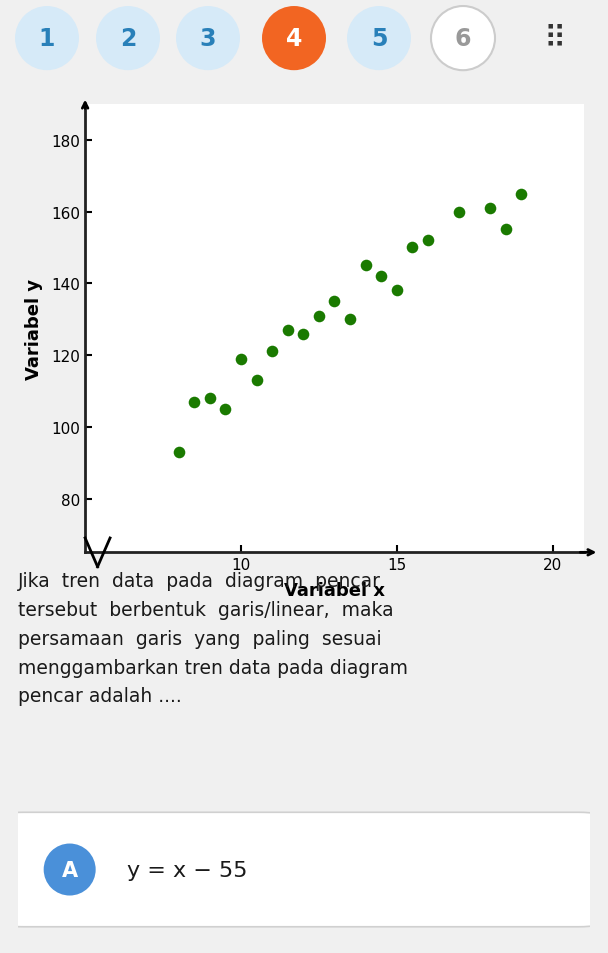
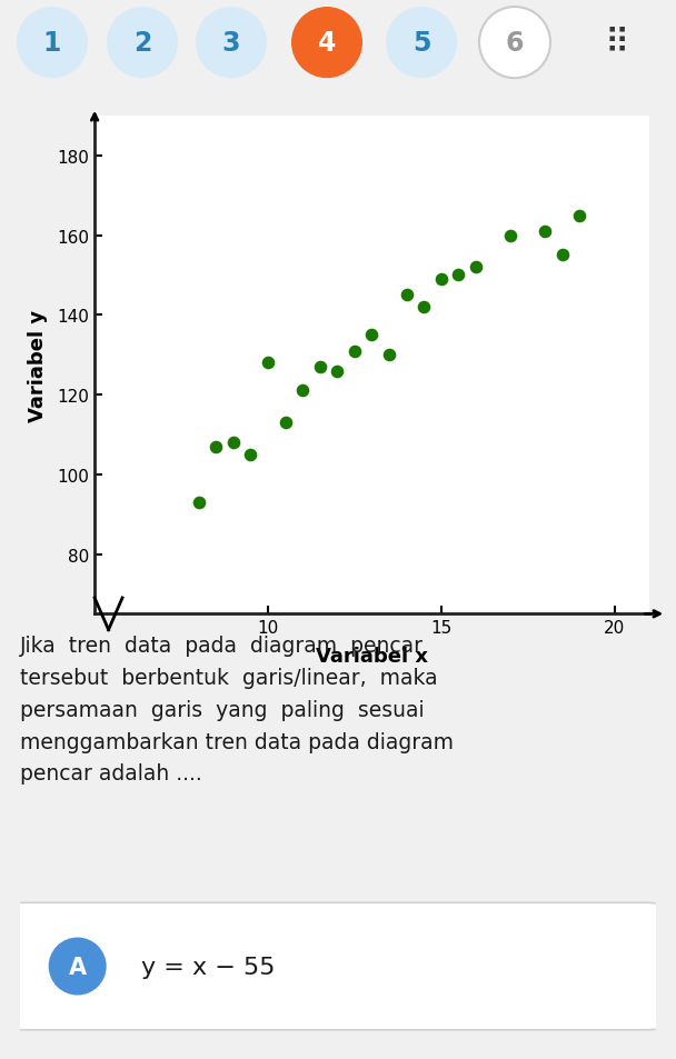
10: 119 -> 128
15: 138 -> 149
